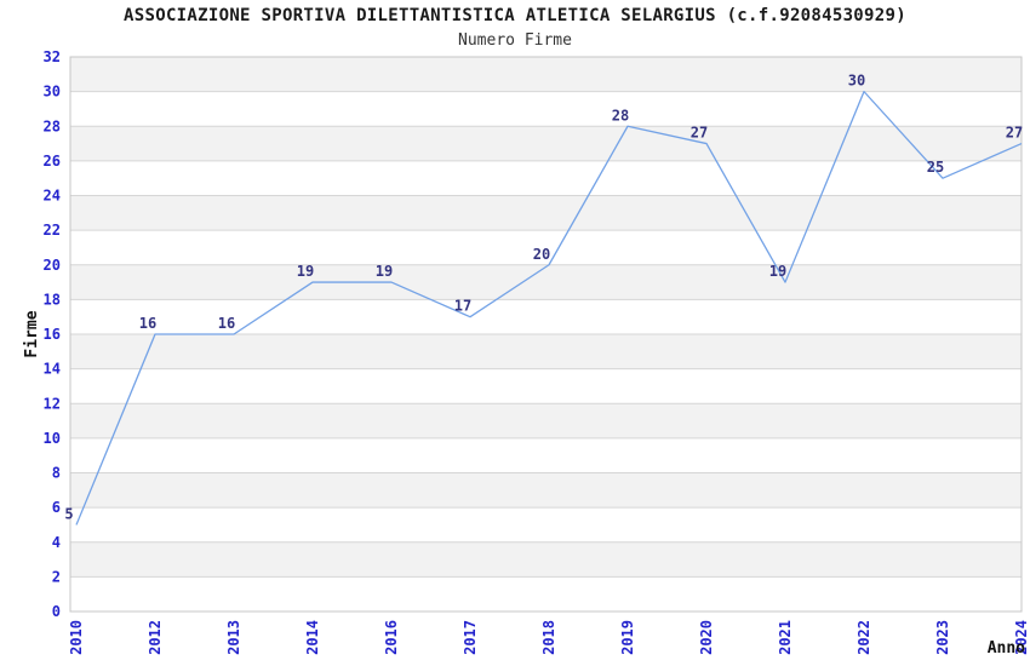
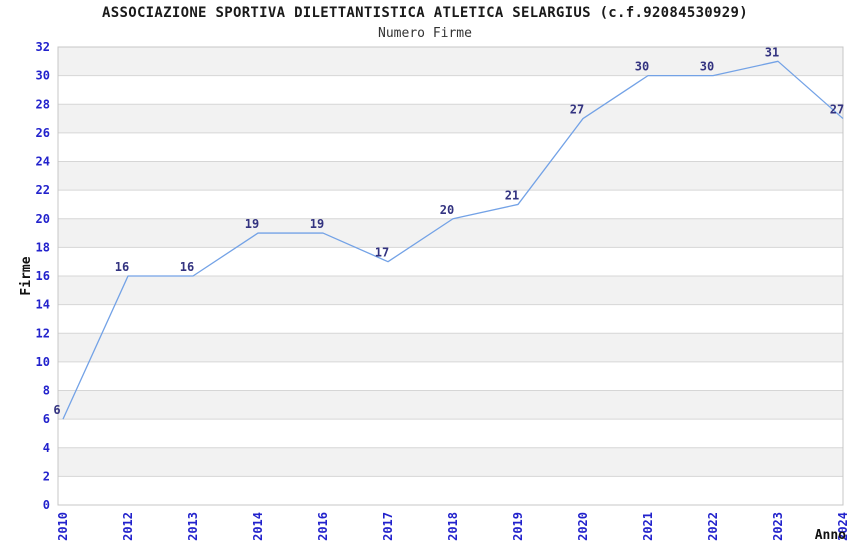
2010: 5 -> 6
2019: 28 -> 21
2021: 19 -> 30
2023: 25 -> 31
